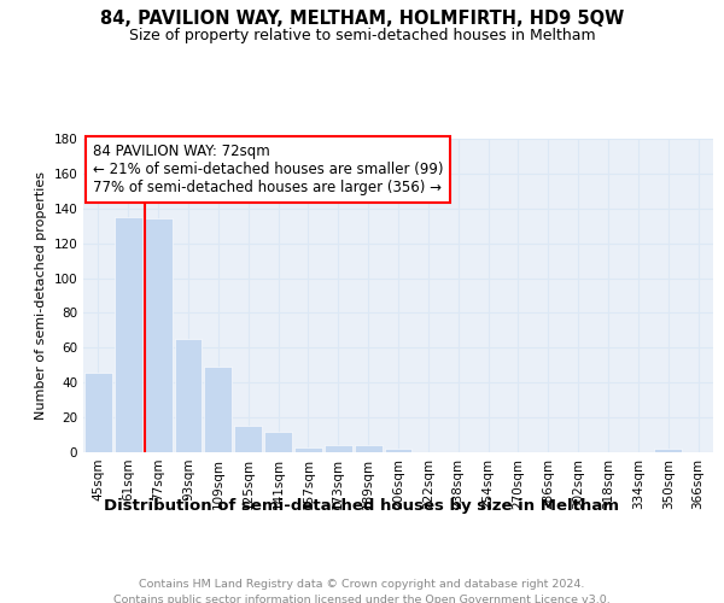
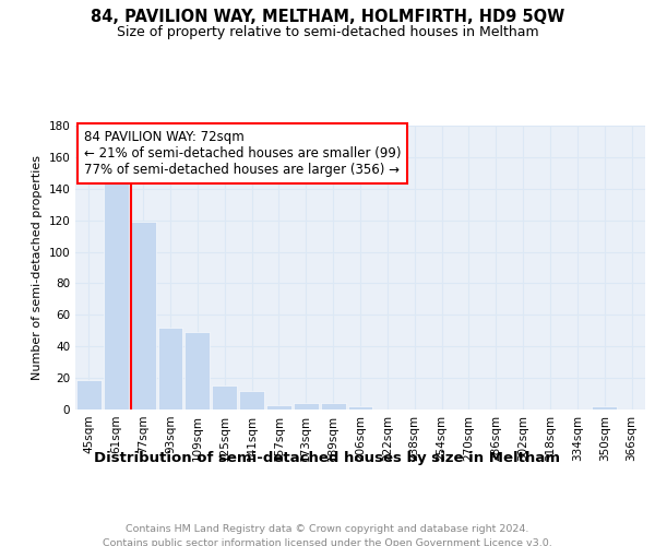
45sqm: 46 -> 19
61sqm: 135 -> 143
77sqm: 134 -> 119
93sqm: 65 -> 52
